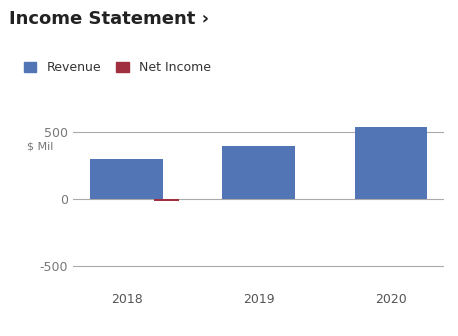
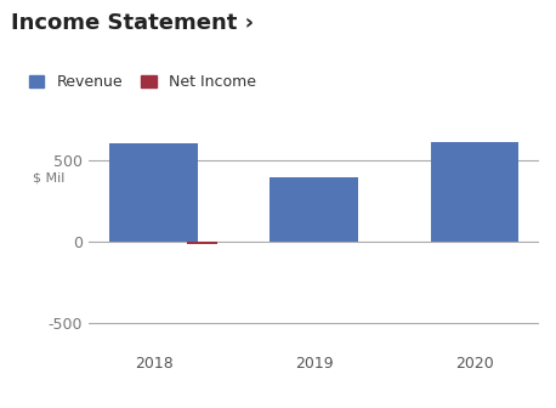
Revenue/2018: 300 -> 600
Revenue/2020: 540 -> 610
